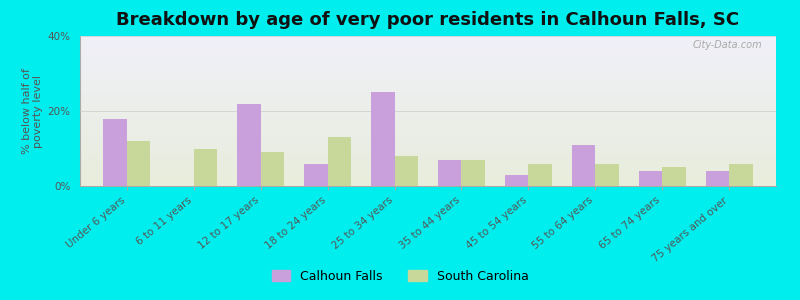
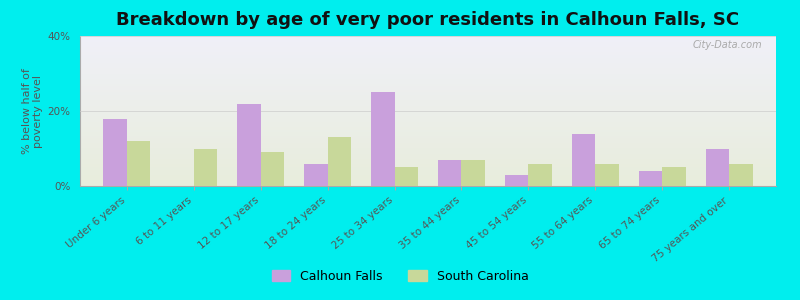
South Carolina/25 to 34 years: 8% -> 5%
Calhoun Falls/55 to 64 years: 11% -> 14%
Calhoun Falls/75 years and over: 4% -> 10%
